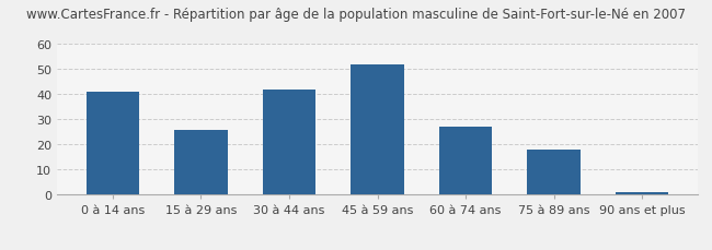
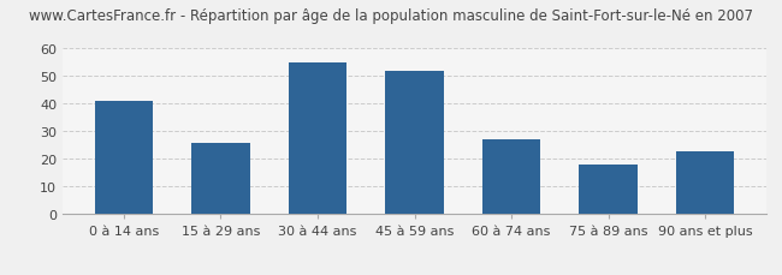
30 à 44 ans: 42 -> 55
90 ans et plus: 1 -> 23
